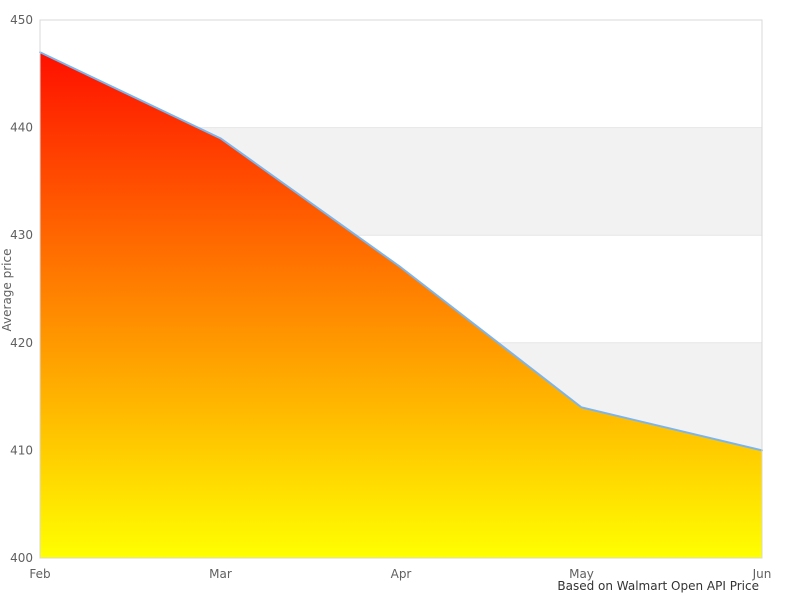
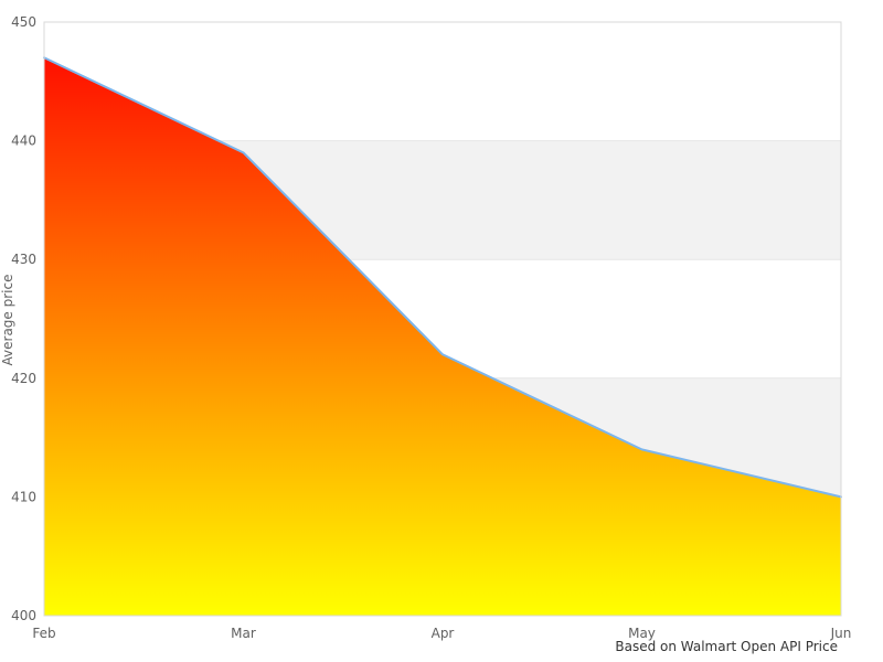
Apr: 427 -> 422
